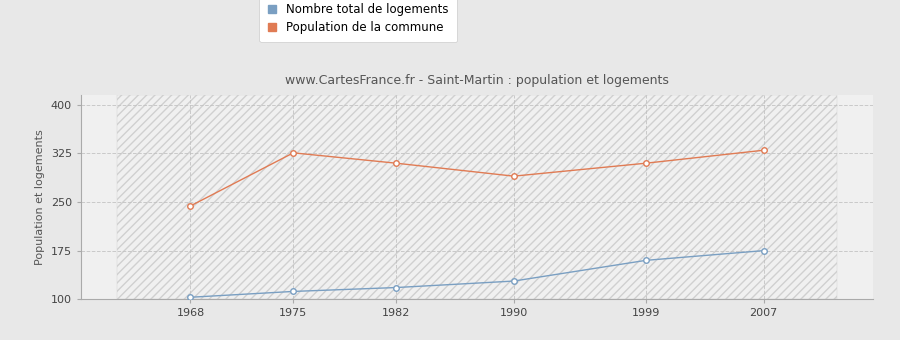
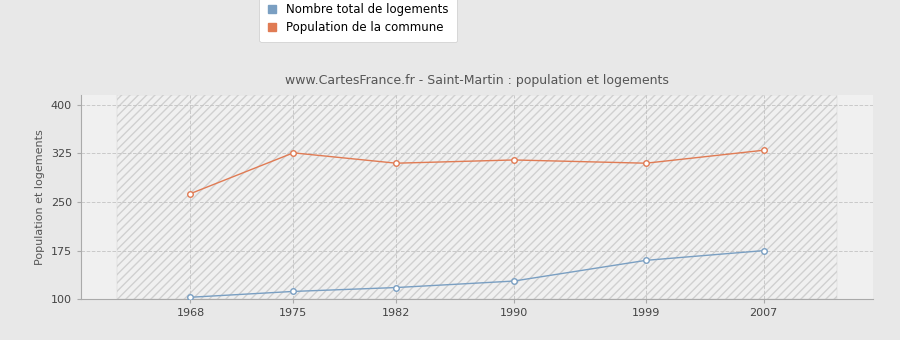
Population de la commune/1968: 244 -> 263
Population de la commune/1990: 290 -> 315
